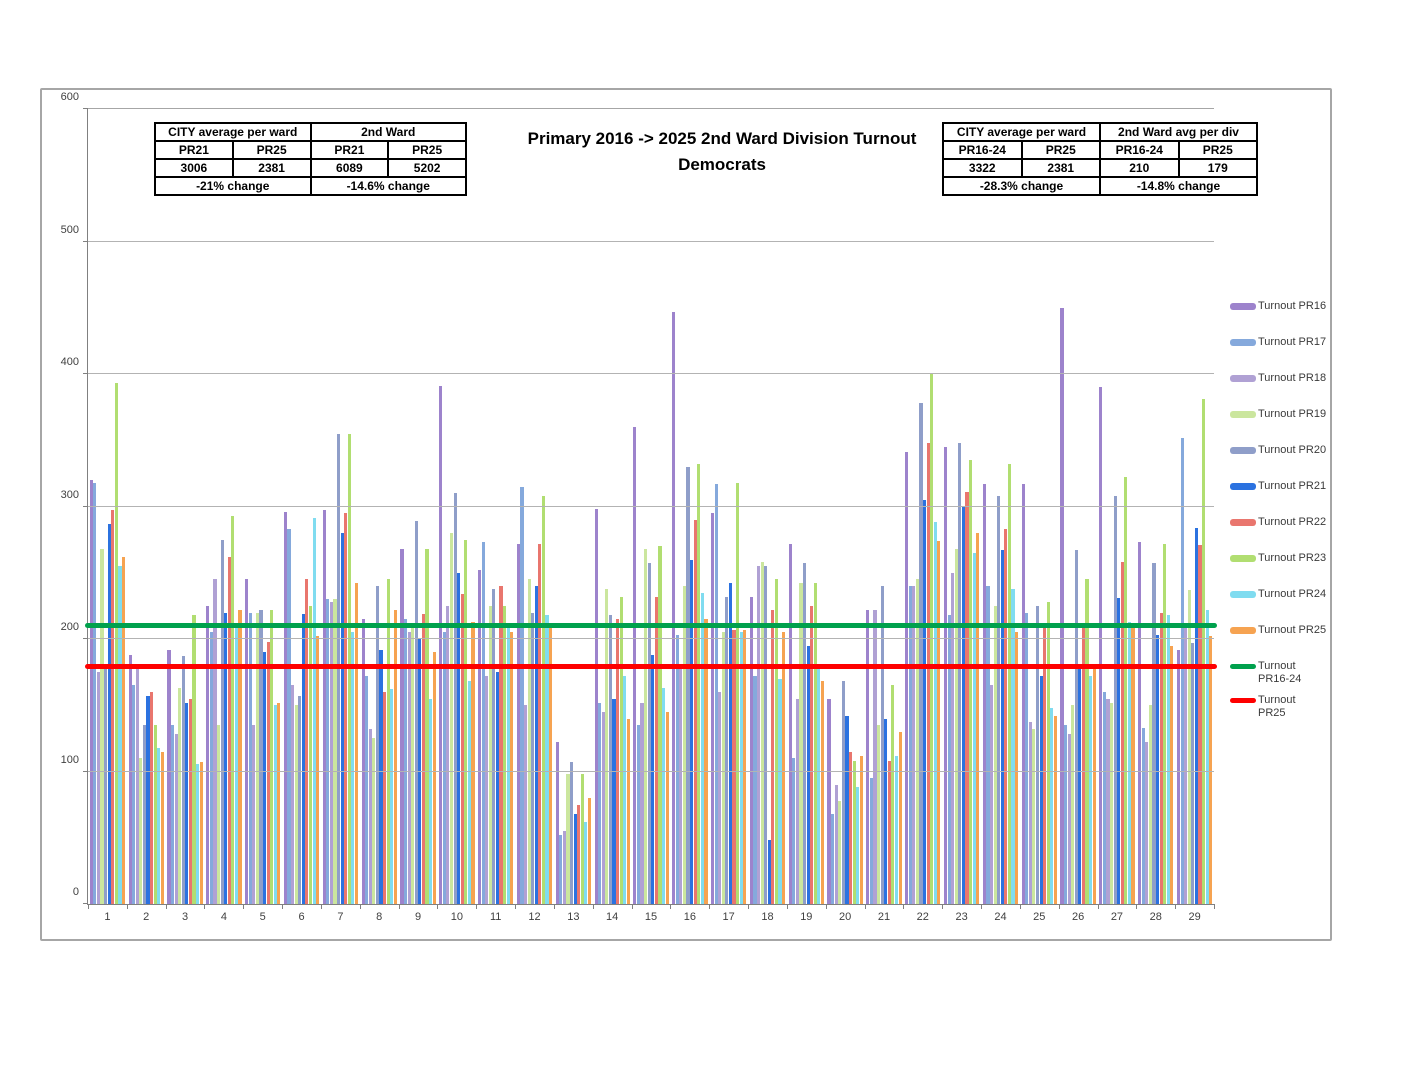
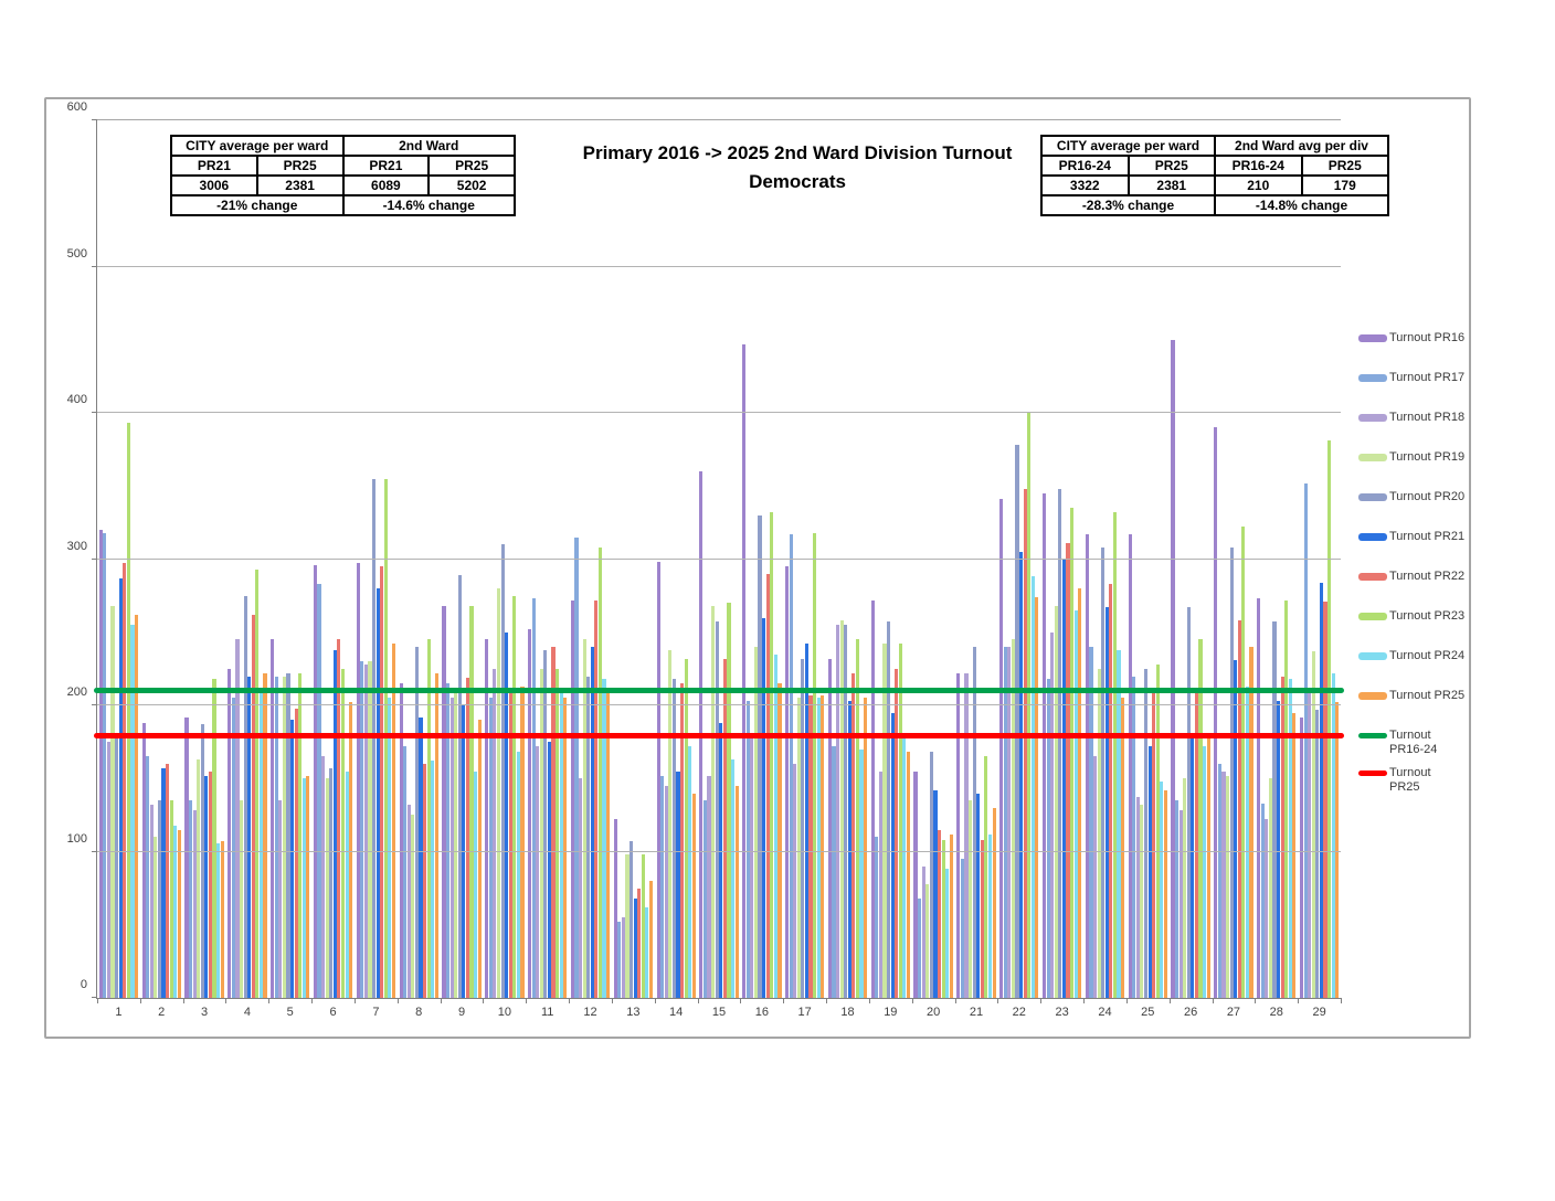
Turnout PR18/2: 178 -> 132
Turnout PR21/6: 219 -> 238
Turnout PR24/6: 291 -> 155
Turnout PR16/10: 391 -> 245
Turnout PR22/10: 234 -> 212
Turnout PR21/18: 48 -> 203
Turnout PR25/27: 209 -> 240
